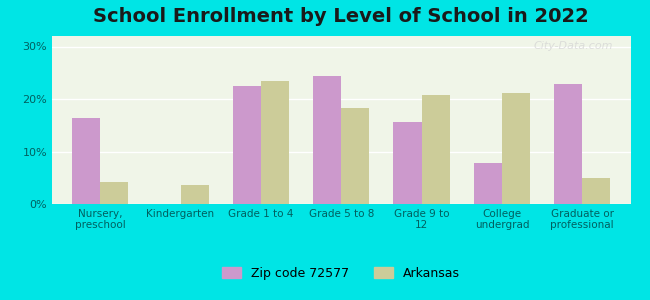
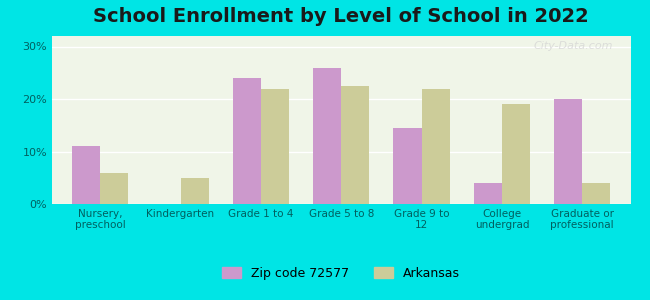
Zip code 72577/Nursery, preschool: 16.4% -> 11.0%
Arkansas/Nursery, preschool: 4.2% -> 6.0%
Arkansas/Kindergarten: 3.6% -> 5.0%
Zip code 72577/Grade 1 to 4: 22.4% -> 24.0%
Arkansas/Grade 1 to 4: 23.4% -> 22.0%
Zip code 72577/Grade 5 to 8: 24.4% -> 26.0%
Arkansas/Grade 5 to 8: 18.2% -> 22.5%
Zip code 72577/Grade 9 to 12: 15.6% -> 14.5%
Arkansas/Grade 9 to 12: 20.8% -> 22.0%
Zip code 72577/College undergrad: 7.8% -> 4.0%
Arkansas/College undergrad: 21.2% -> 19.0%
Zip code 72577/Graduate or professional: 22.8% -> 20.0%
Arkansas/Graduate or professional: 5.0% -> 4.0%
